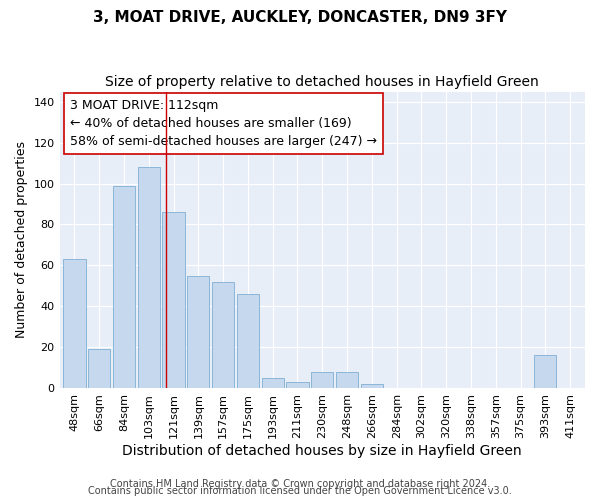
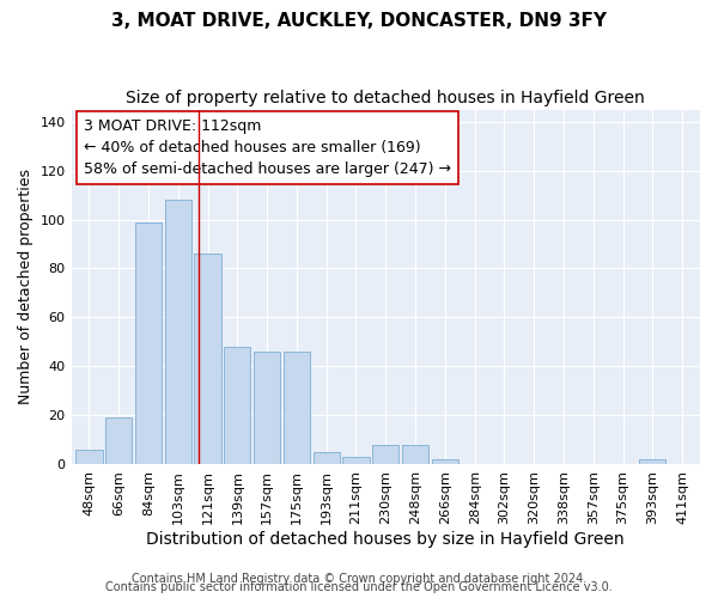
48sqm: 63 -> 6
139sqm: 55 -> 48
157sqm: 52 -> 46
393sqm: 16 -> 2
